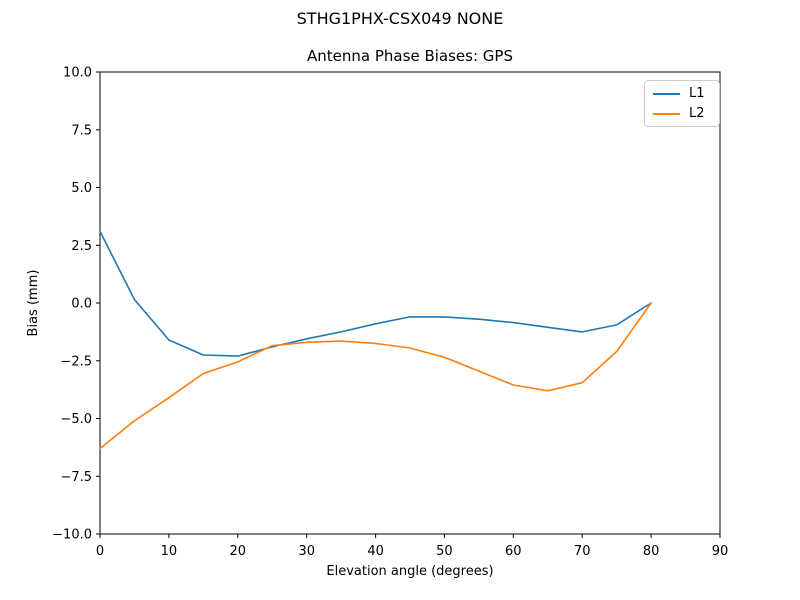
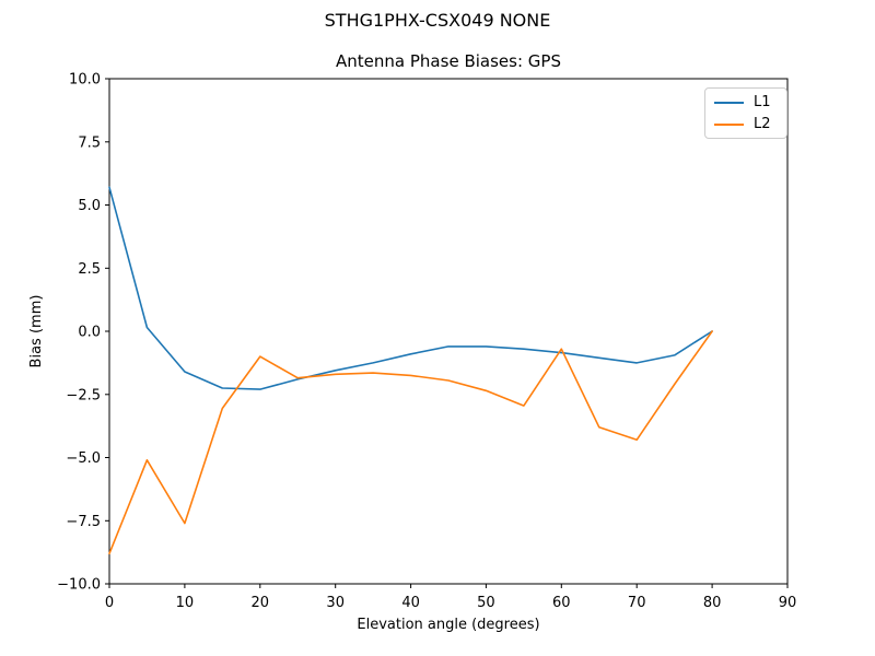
L1/0: 3.1 -> 5.7
L2/0: -6.3 -> -8.8
L2/10: -4.1 -> -7.6
L2/20: -2.5 -> -1.0
L2/60: -3.5 -> -0.7
L2/70: -3.5 -> -4.3
